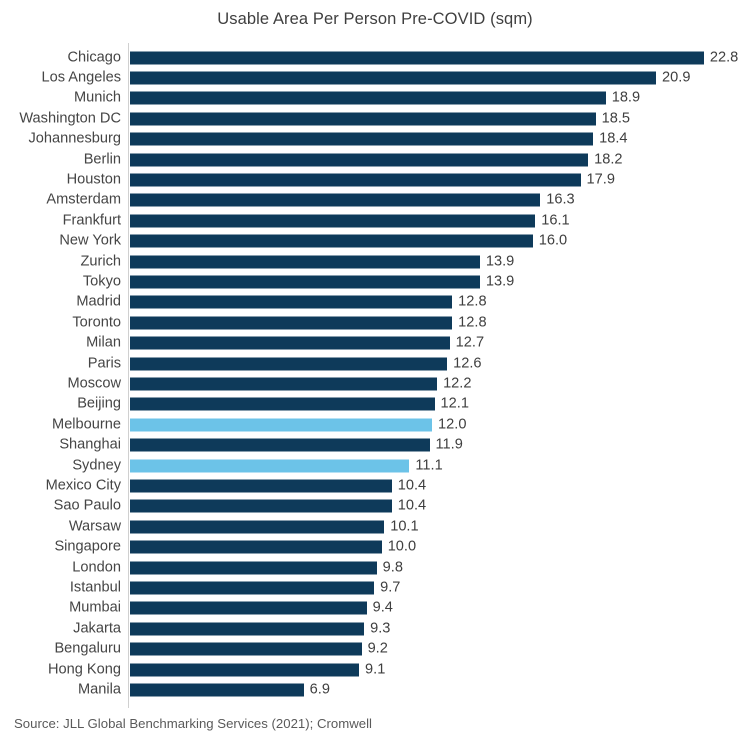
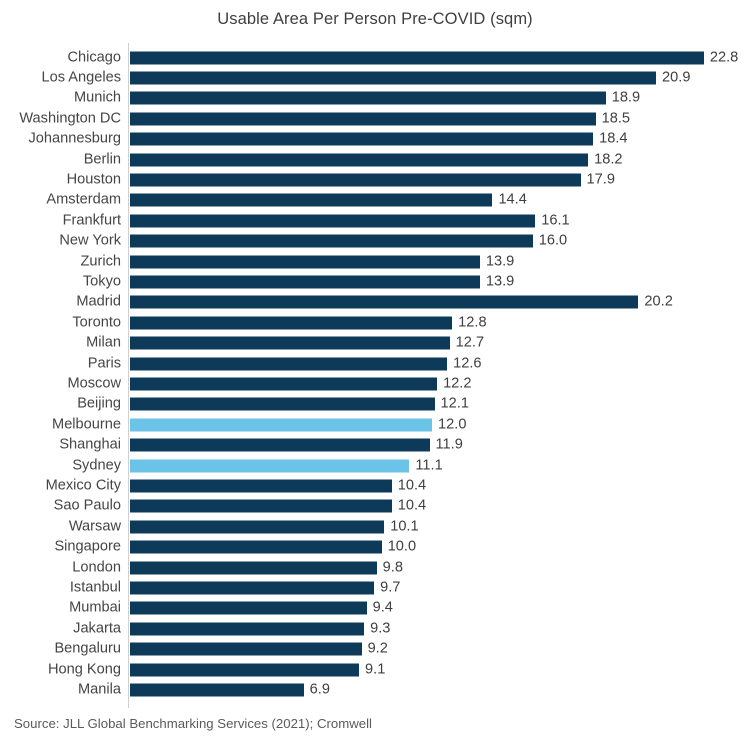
Amsterdam: 16.3 -> 14.4
Madrid: 12.8 -> 20.2
